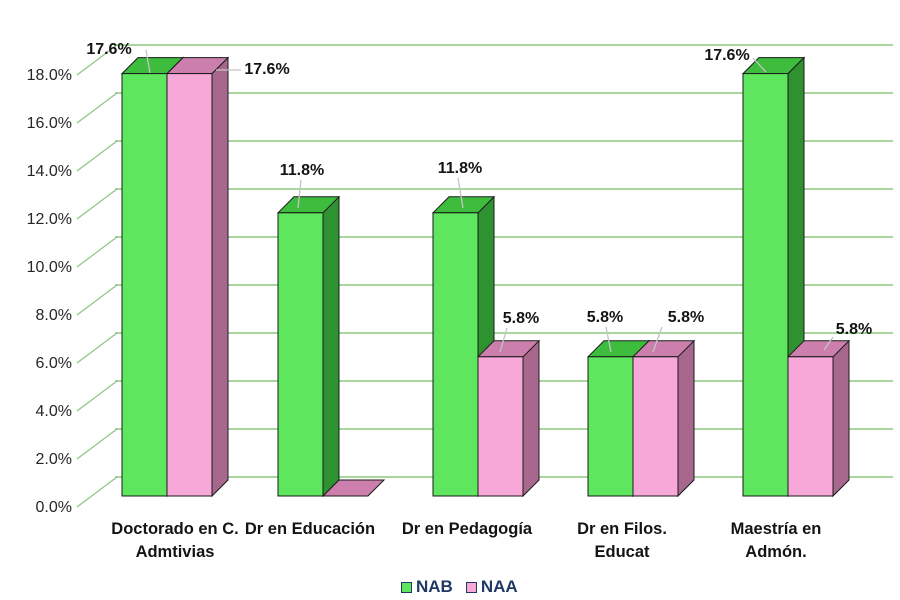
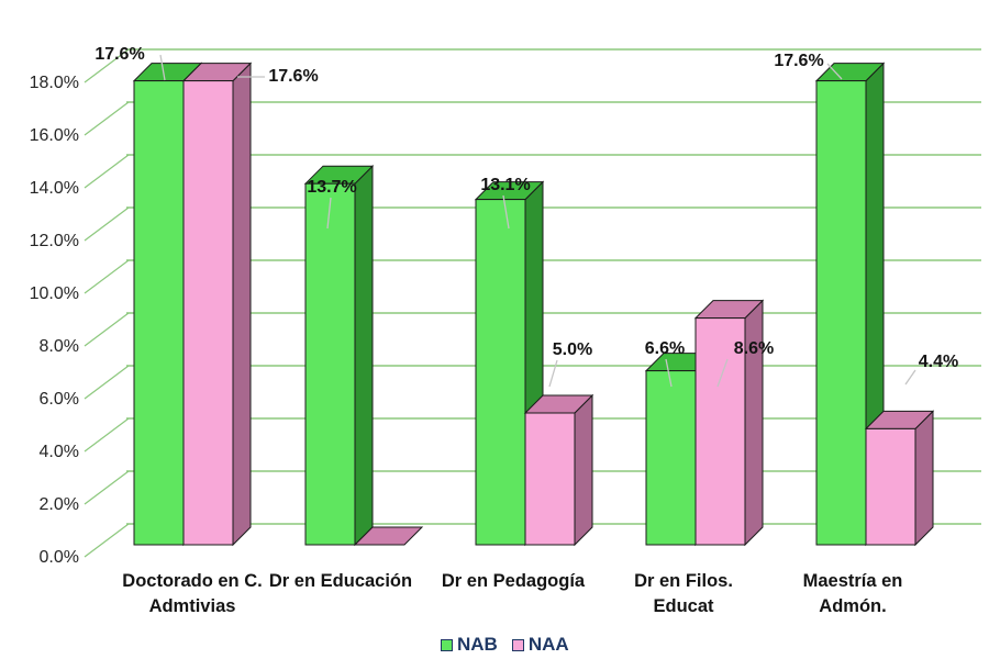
NAB/Dr en Educación: 11.8% -> 13.7%
NAB/Dr en Pedagogía: 11.8% -> 13.1%
NAA/Dr en Pedagogía: 5.8% -> 5.0%
NAB/Dr en Filos. Educat: 5.8% -> 6.6%
NAA/Dr en Filos. Educat: 5.8% -> 8.6%
NAA/Maestría en Admón.: 5.8% -> 4.4%
